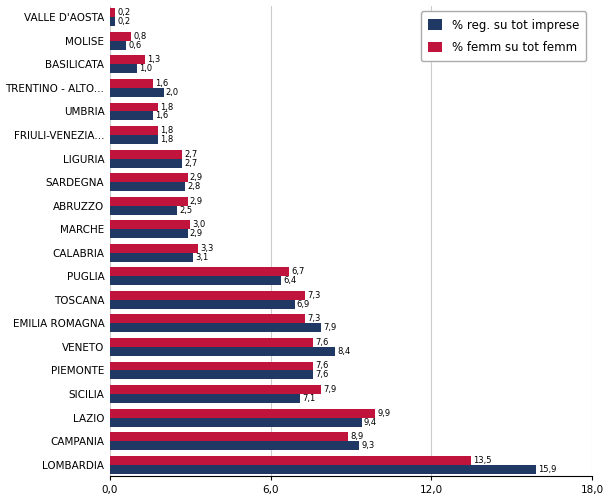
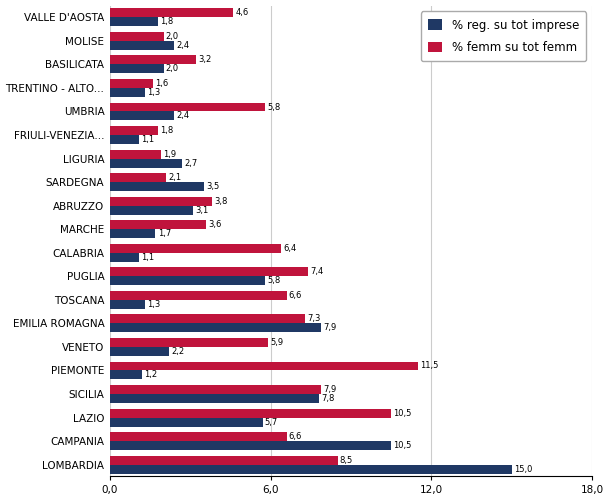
% femm su tot femm/VALLE D'AOSTA: 0,2 -> 4,6
% reg. su tot imprese/VALLE D'AOSTA: 0,2 -> 1,8
% femm su tot femm/MOLISE: 0,8 -> 2,0
% reg. su tot imprese/MOLISE: 0,6 -> 2,4
% femm su tot femm/BASILICATA: 1,3 -> 3,2
% reg. su tot imprese/BASILICATA: 1,0 -> 2,0
% reg. su tot imprese/TRENTINO - ALTO...: 2,0 -> 1,3
% femm su tot femm/UMBRIA: 1,8 -> 5,8
% reg. su tot imprese/UMBRIA: 1,6 -> 2,4
% reg. su tot imprese/FRIULI-VENEZIA...: 1,8 -> 1,1
% femm su tot femm/LIGURIA: 2,7 -> 1,9
% femm su tot femm/SARDEGNA: 2,9 -> 2,1
% reg. su tot imprese/SARDEGNA: 2,8 -> 3,5
% femm su tot femm/ABRUZZO: 2,9 -> 3,8
% reg. su tot imprese/ABRUZZO: 2,5 -> 3,1
% femm su tot femm/MARCHE: 3,0 -> 3,6
% reg. su tot imprese/MARCHE: 2,9 -> 1,7
% femm su tot femm/CALABRIA: 3,3 -> 6,4
% reg. su tot imprese/CALABRIA: 3,1 -> 1,1
% femm su tot femm/PUGLIA: 6,7 -> 7,4
% reg. su tot imprese/PUGLIA: 6,4 -> 5,8
% femm su tot femm/TOSCANA: 7,3 -> 6,6
% reg. su tot imprese/TOSCANA: 6,9 -> 1,3
% femm su tot femm/VENETO: 7,6 -> 5,9
% reg. su tot imprese/VENETO: 8,4 -> 2,2
% femm su tot femm/PIEMONTE: 7,6 -> 11,5
% reg. su tot imprese/PIEMONTE: 7,6 -> 1,2
% reg. su tot imprese/SICILIA: 7,1 -> 7,8
% femm su tot femm/LAZIO: 9,9 -> 10,5
% reg. su tot imprese/LAZIO: 9,4 -> 5,7
% femm su tot femm/CAMPANIA: 8,9 -> 6,6
% reg. su tot imprese/CAMPANIA: 9,3 -> 10,5
% femm su tot femm/LOMBARDIA: 13,5 -> 8,5
% reg. su tot imprese/LOMBARDIA: 15,9 -> 15,0
